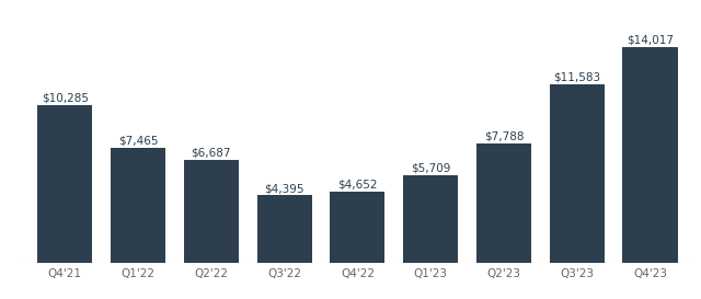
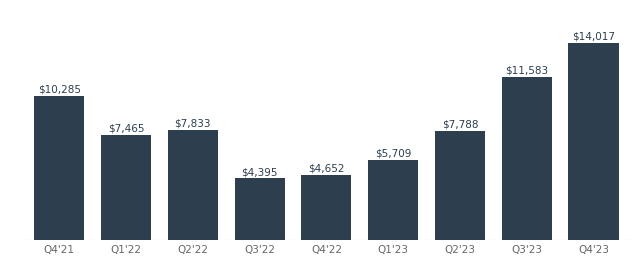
Q2'22: $6,687 -> $7,833
